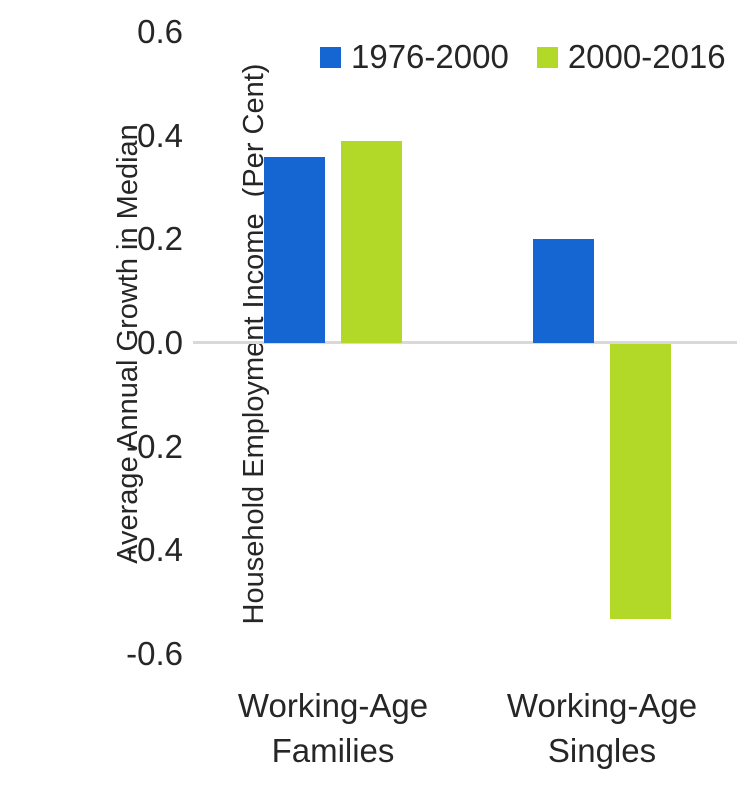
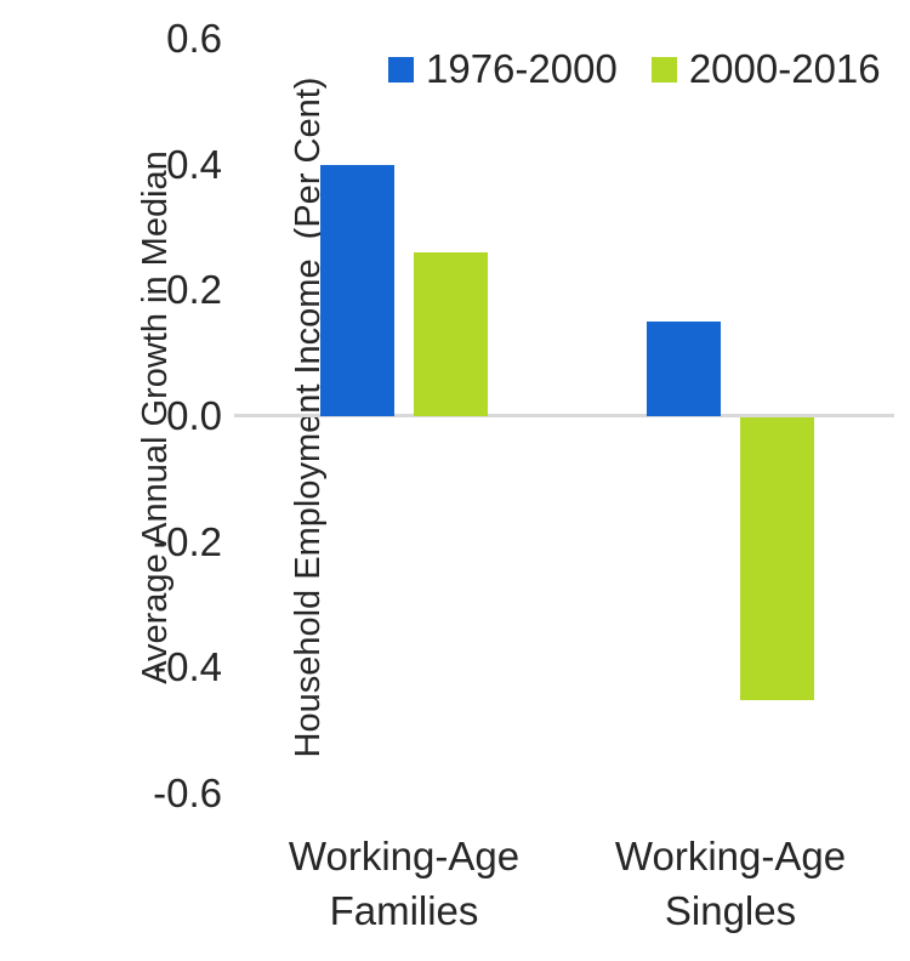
1976-2000/Working-Age Families: 0.36 -> 0.40
2000-2016/Working-Age Families: 0.39 -> 0.26
1976-2000/Working-Age Singles: 0.20 -> 0.15
2000-2016/Working-Age Singles: -0.53 -> -0.45
